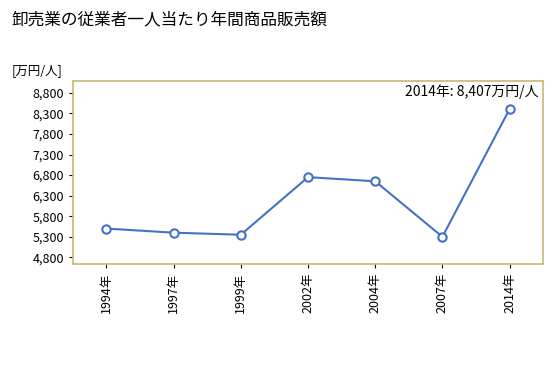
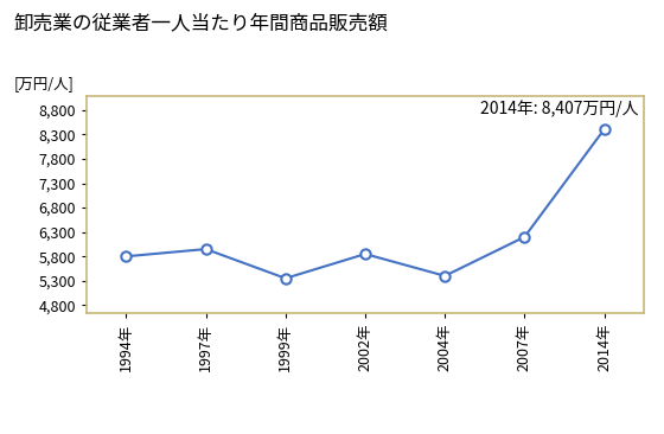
1994年: 5,500 -> 5,800
1997年: 5,400 -> 5,950
2002年: 6,750 -> 5,850
2004年: 6,650 -> 5,400
2007年: 5,300 -> 6,200
